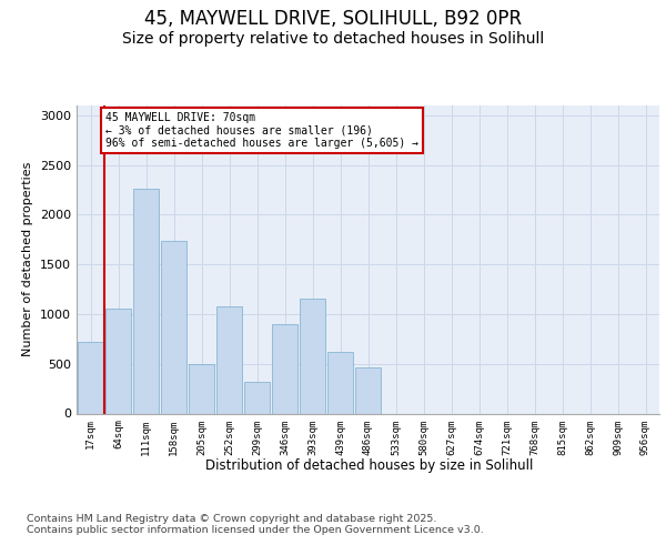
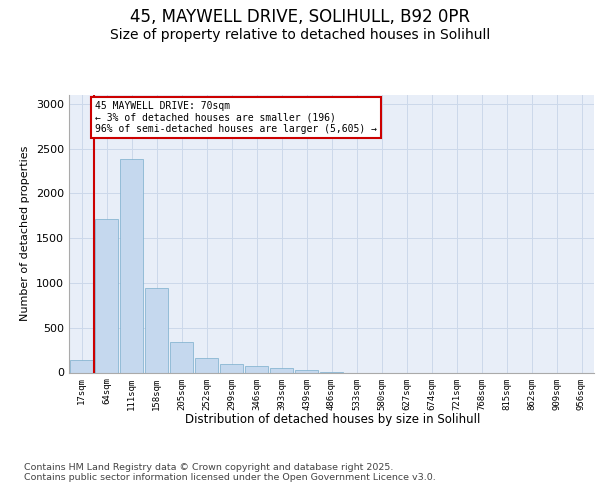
17sqm: 720 -> 140
64sqm: 1060 -> 1720
111sqm: 2260 -> 2390
158sqm: 1740 -> 940
205sqm: 500 -> 340
252sqm: 1080 -> 160
299sqm: 320 -> 90
346sqm: 900 -> 70
393sqm: 1160 -> 50
439sqm: 620 -> 20
486sqm: 460 -> 0
